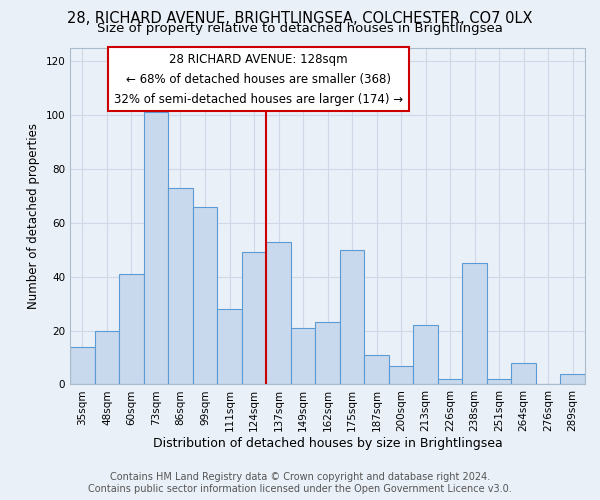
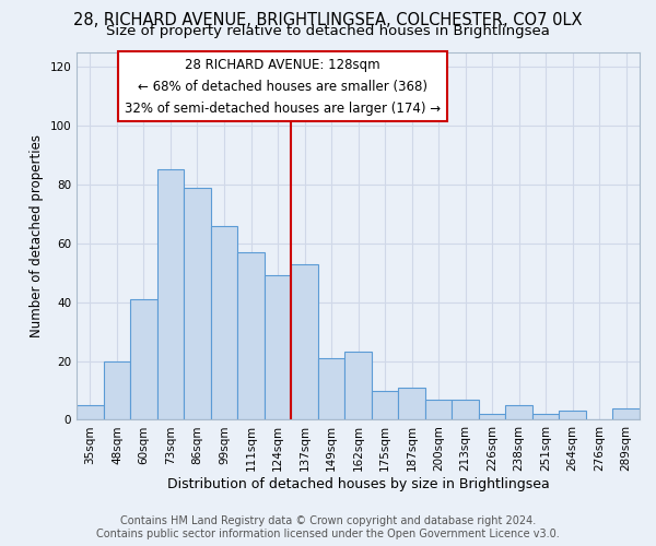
35sqm: 14 -> 5
73sqm: 101 -> 85
86sqm: 73 -> 79
111sqm: 28 -> 57
175sqm: 50 -> 10
213sqm: 22 -> 7
238sqm: 45 -> 5
264sqm: 8 -> 3
